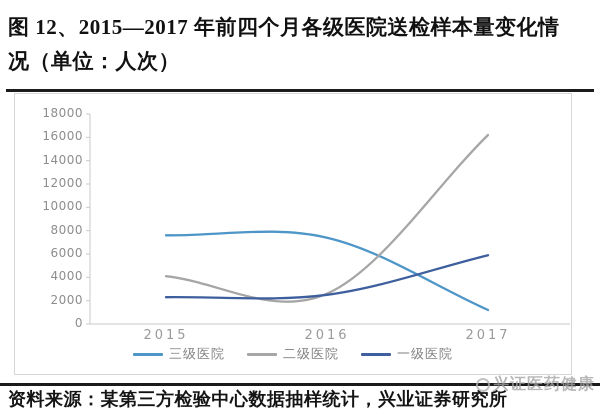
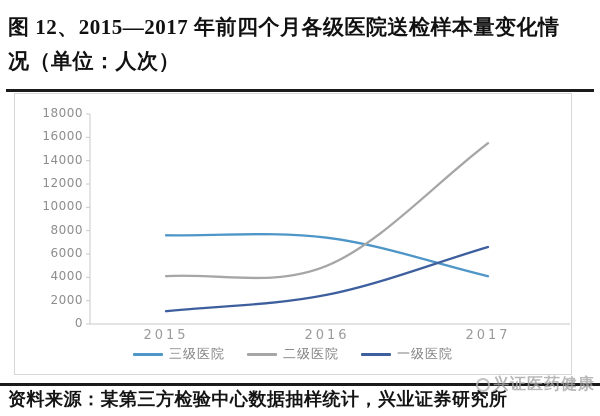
一级医院/2015: 2300 -> 1100
二级医院/2016: 2600 -> 5000
三级医院/2017: 1200 -> 4100
二级医院/2017: 16200 -> 15500
一级医院/2017: 5900 -> 6600
